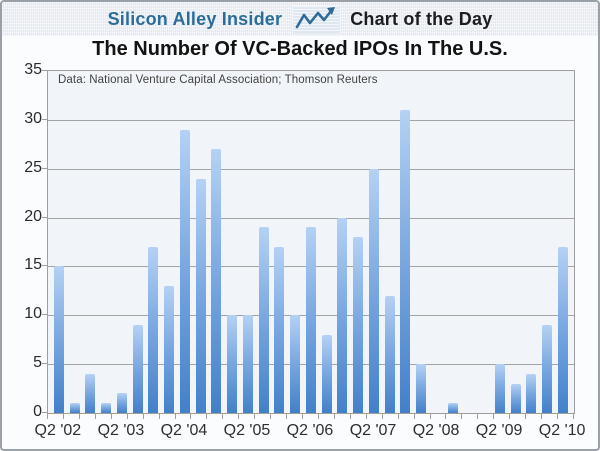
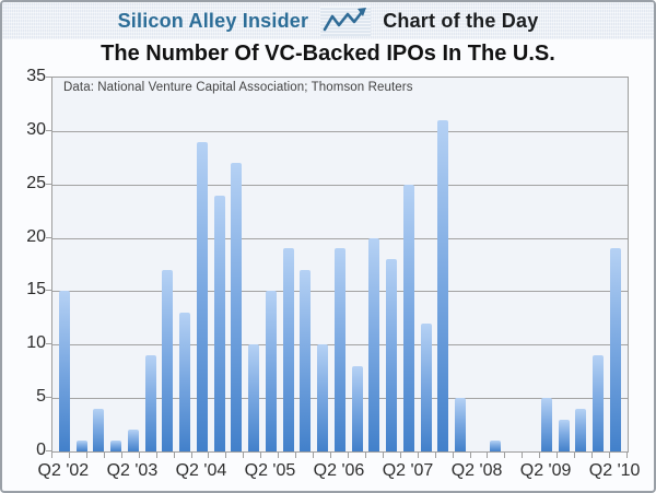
Q2 '05: 10 -> 15
Q2 '10: 17 -> 19
